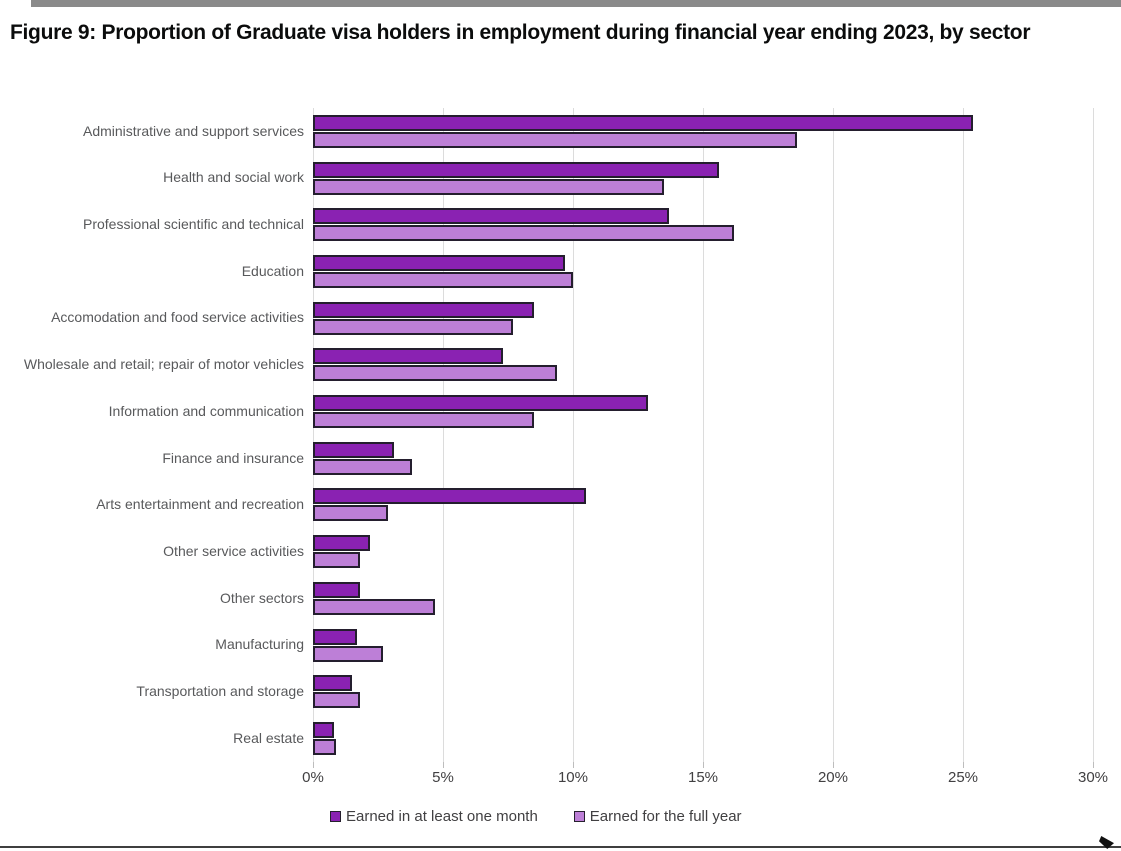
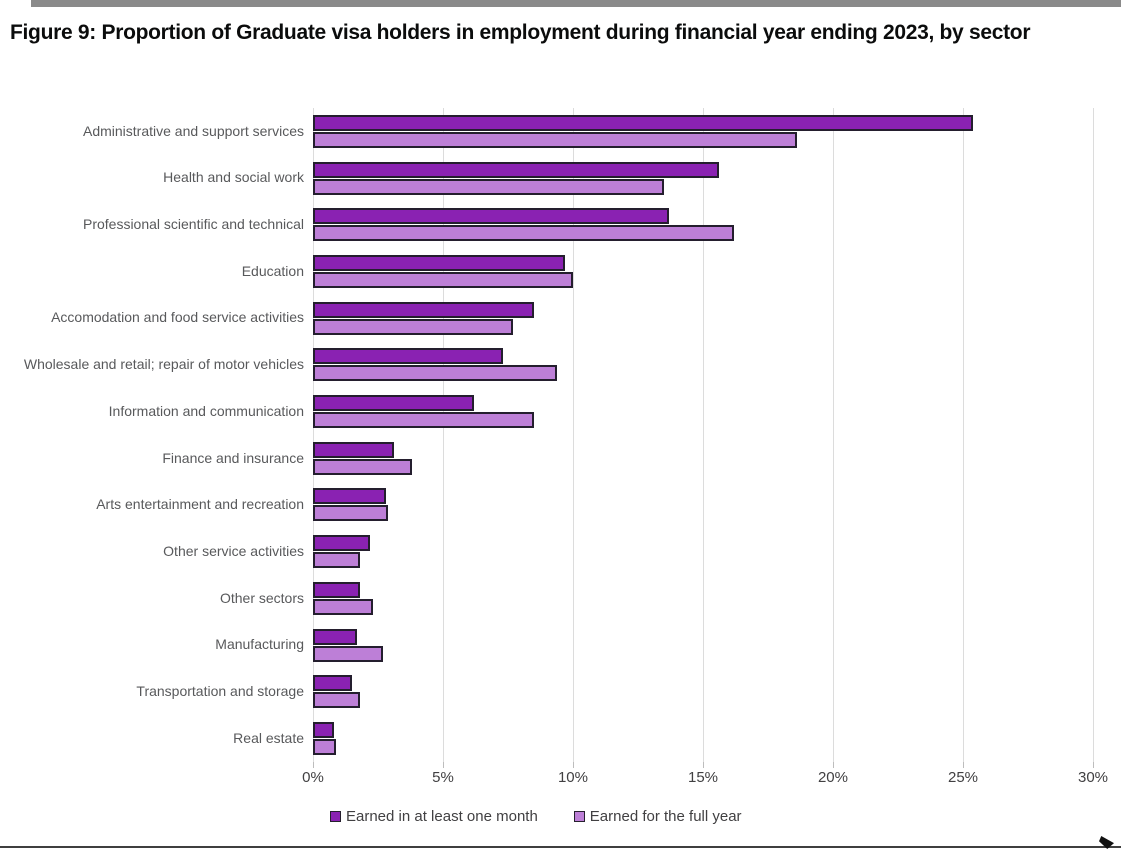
Earned in at least one month/Information and communication: 12.9% -> 6.2%
Earned in at least one month/Arts entertainment and recreation: 10.5% -> 2.8%
Earned for the full year/Other sectors: 4.7% -> 2.3%
